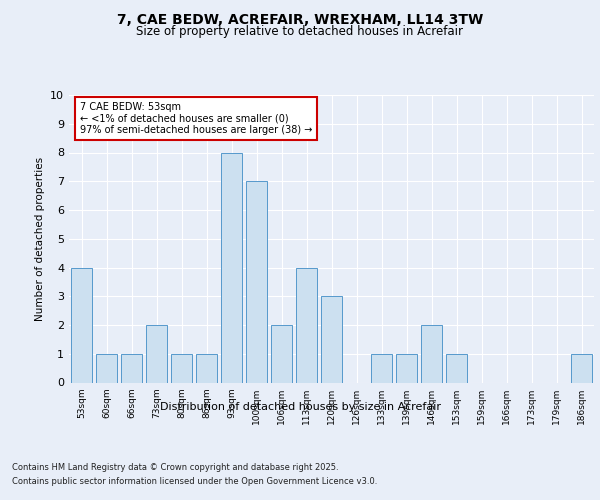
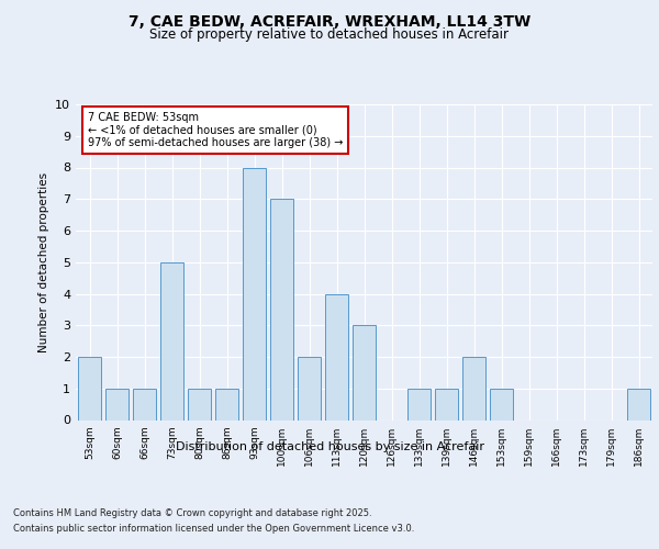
53sqm: 4 -> 2
73sqm: 2 -> 5
